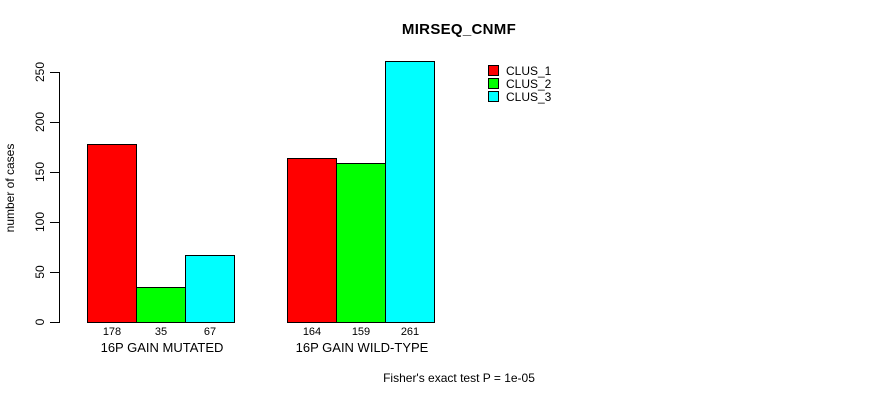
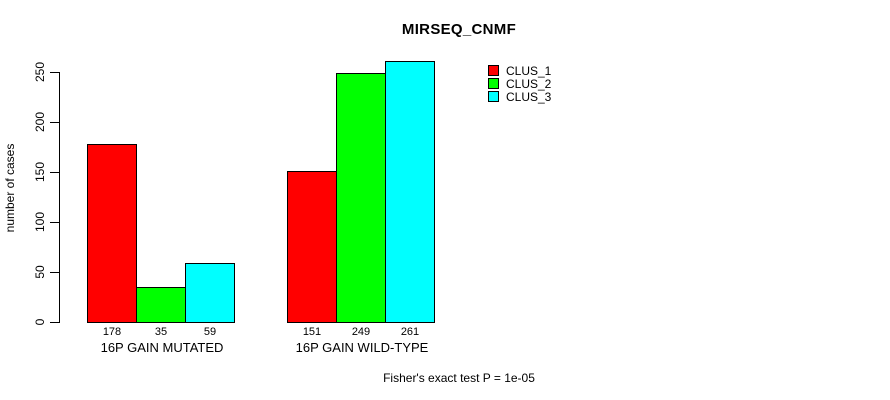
CLUS_3/16P GAIN MUTATED: 67 -> 59
CLUS_1/16P GAIN WILD-TYPE: 164 -> 151
CLUS_2/16P GAIN WILD-TYPE: 159 -> 249
